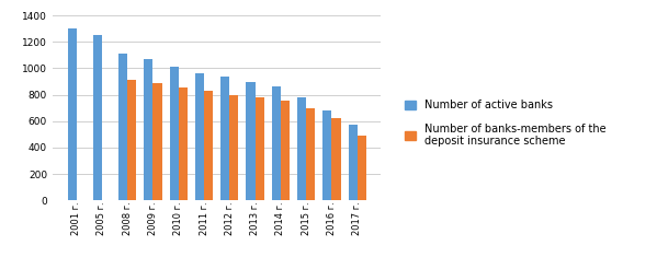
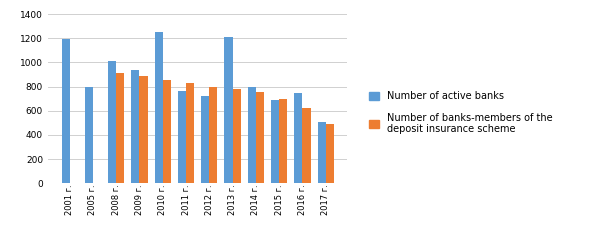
Number of active banks/2001 г.: 1300 -> 1190
Number of active banks/2005 г.: 1260 -> 800
Number of active banks/2008 г.: 1110 -> 1010
Number of active banks/2009 г.: 1070 -> 940
Number of active banks/2010 г.: 1010 -> 1250
Number of active banks/2011 г.: 960 -> 760
Number of active banks/2012 г.: 940 -> 720
Number of active banks/2013 г.: 900 -> 1210
Number of active banks/2014 г.: 860 -> 800
Number of active banks/2015 г.: 780 -> 690
Number of active banks/2016 г.: 680 -> 750
Number of active banks/2017 г.: 580 -> 510
